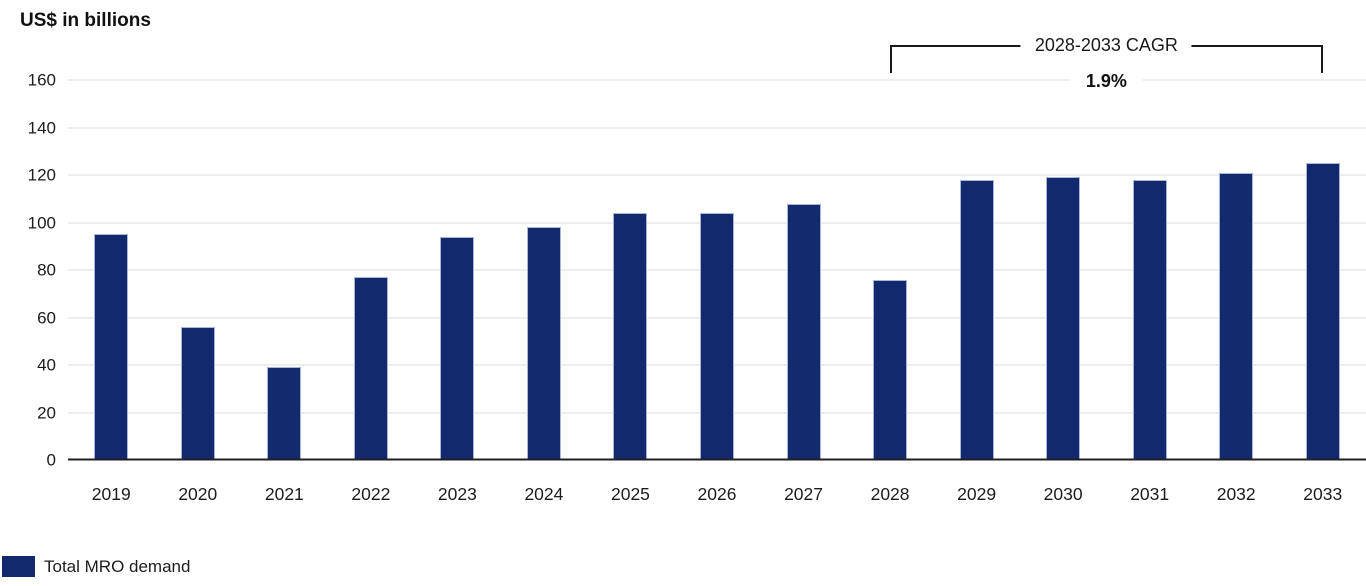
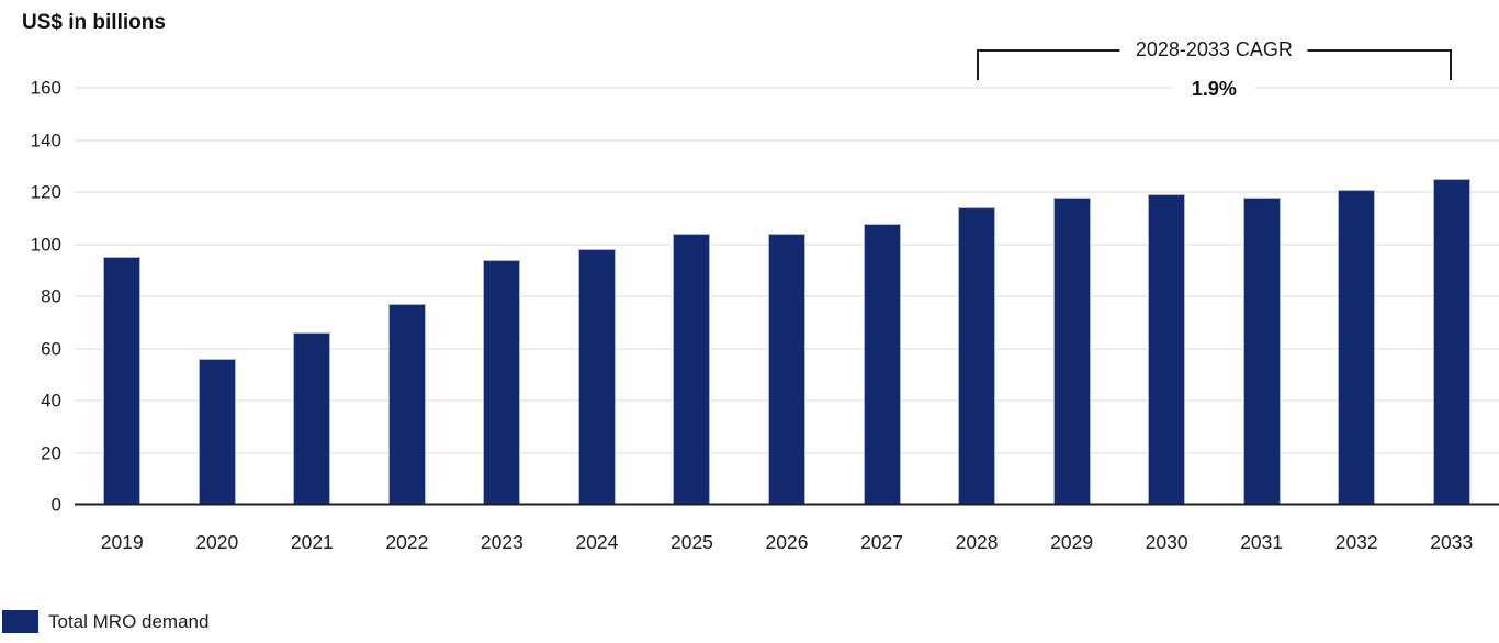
2021: 39 -> 66
2028: 76 -> 114
